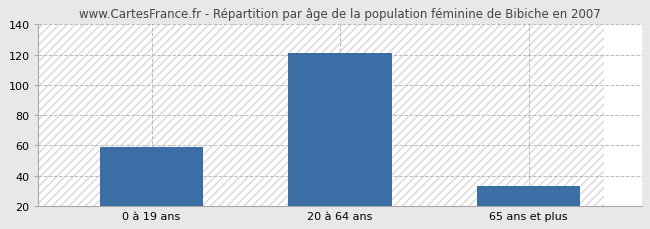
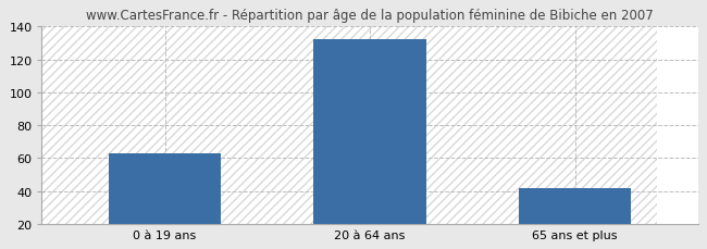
0 à 19 ans: 59 -> 63
20 à 64 ans: 121 -> 132
65 ans et plus: 33 -> 42
